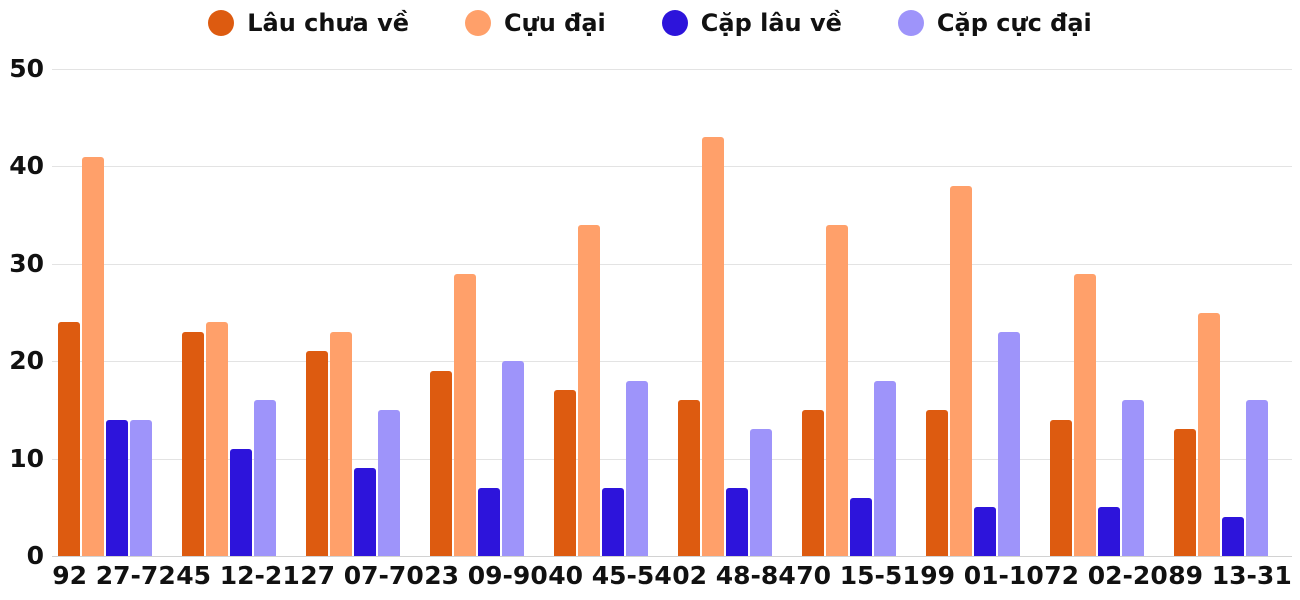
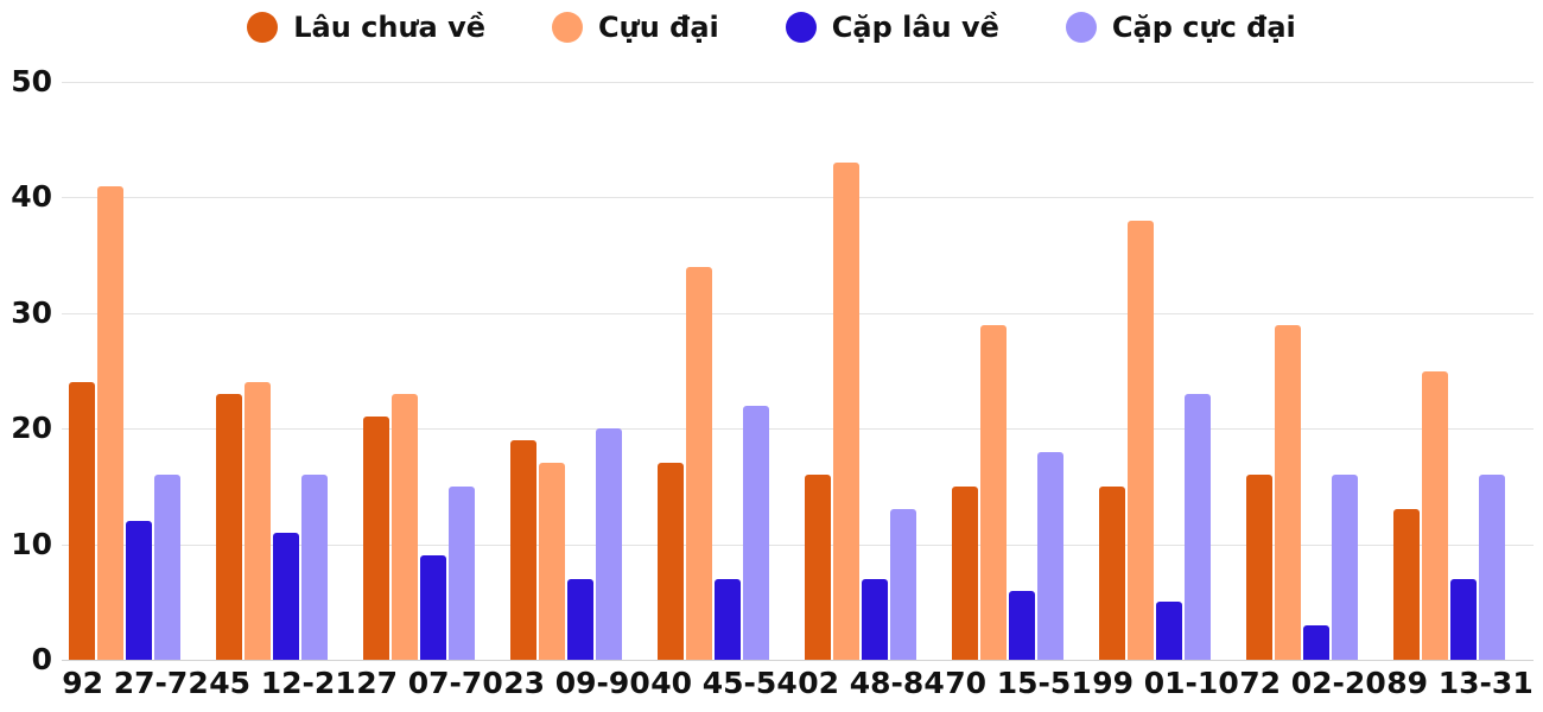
Cặp lâu về/92 27-72: 14 -> 12
Cặp cực đại/92 27-72: 14 -> 16
Cựu đại/23 09-90: 29 -> 17
Cặp cực đại/40 45-54: 18 -> 22
Cựu đại/70 15-51: 34 -> 29
Lâu chưa về/72 02-20: 14 -> 16
Cặp lâu về/72 02-20: 5 -> 3
Cặp lâu về/89 13-31: 4 -> 7
